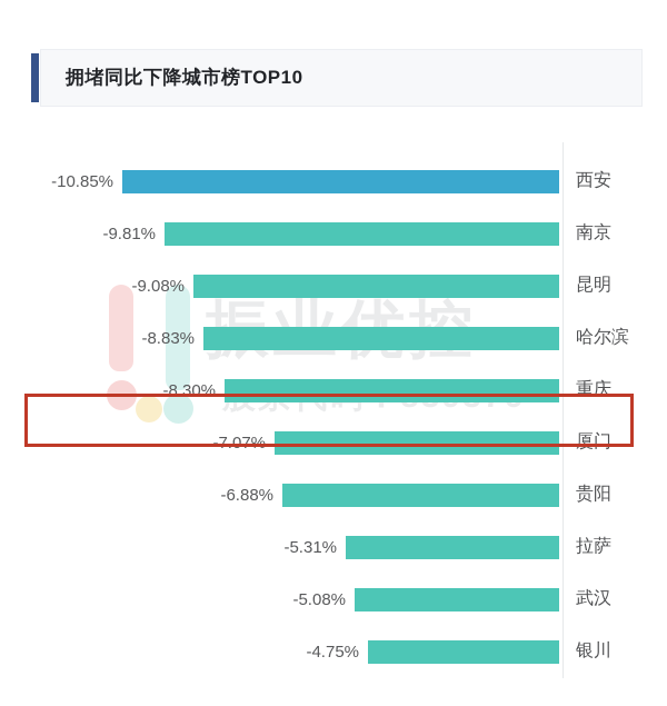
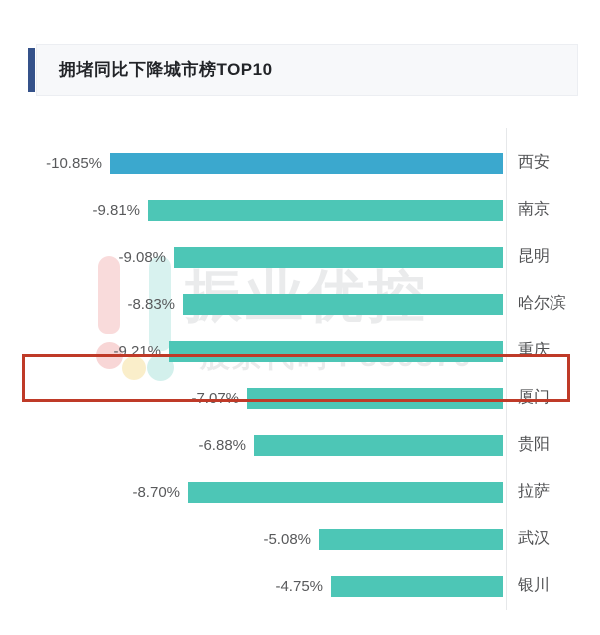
重庆: -8.30% -> -9.21%
拉萨: -5.31% -> -8.70%
